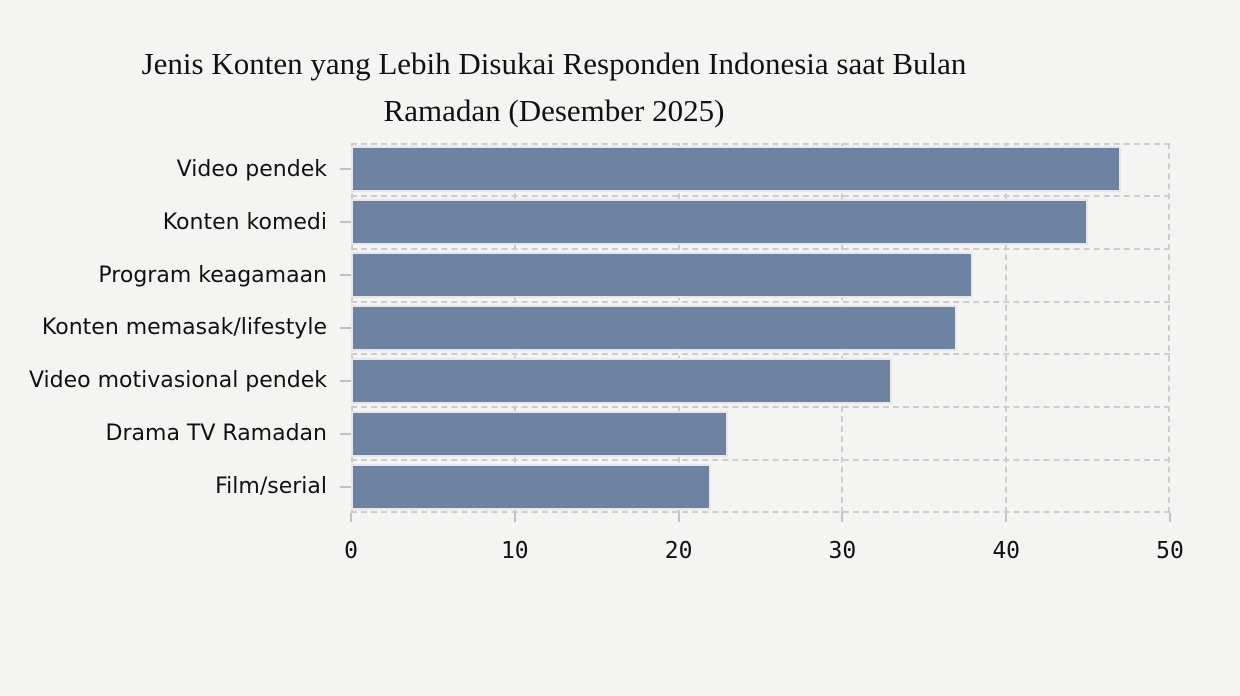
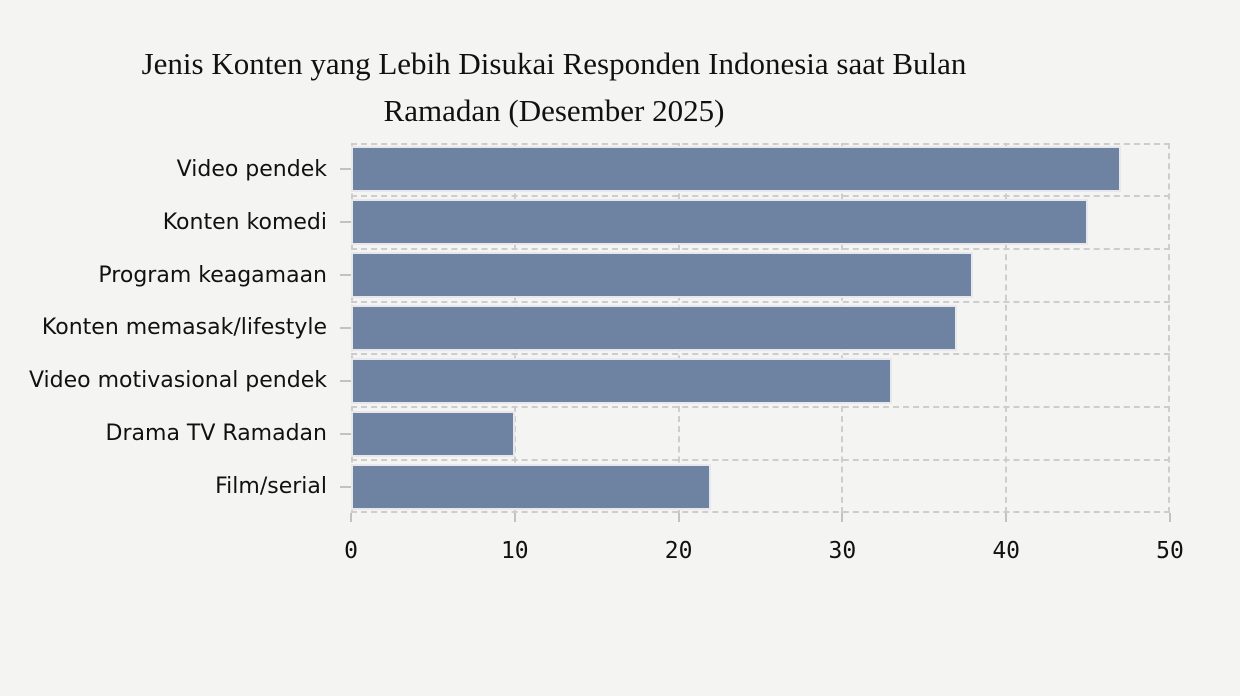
Drama TV Ramadan: 23 -> 10
